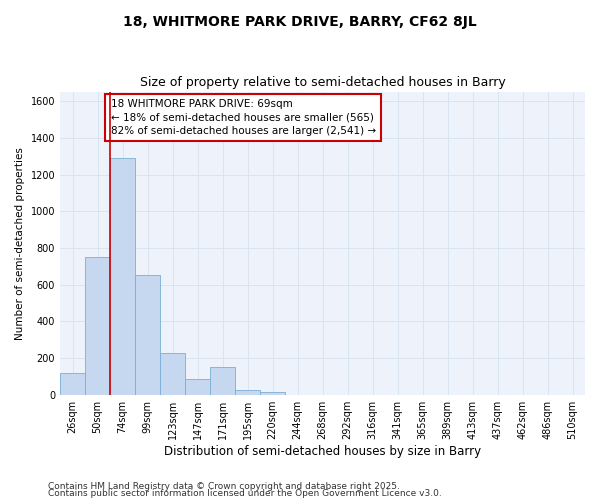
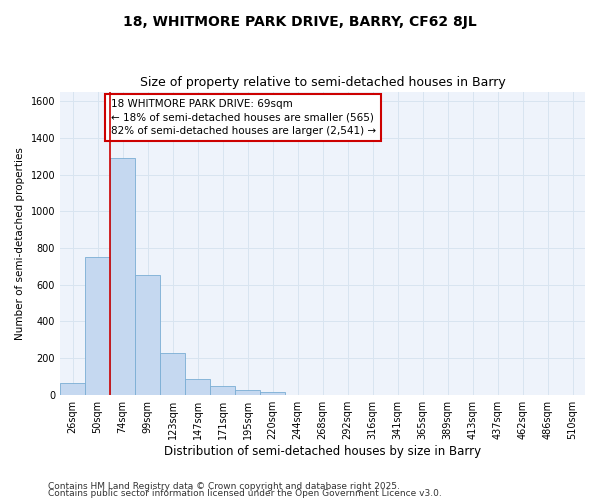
26sqm: 120 -> 60
171sqm: 150 -> 40
